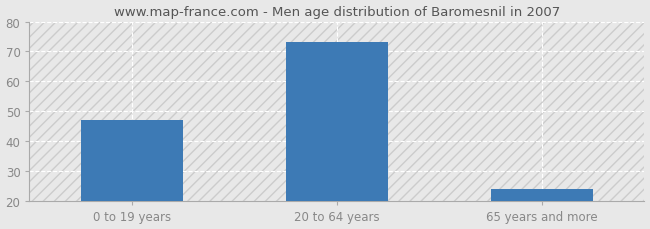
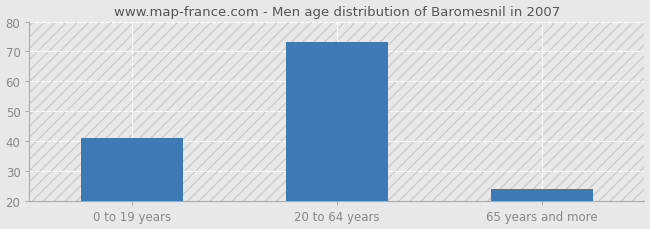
0 to 19 years: 47 -> 41
